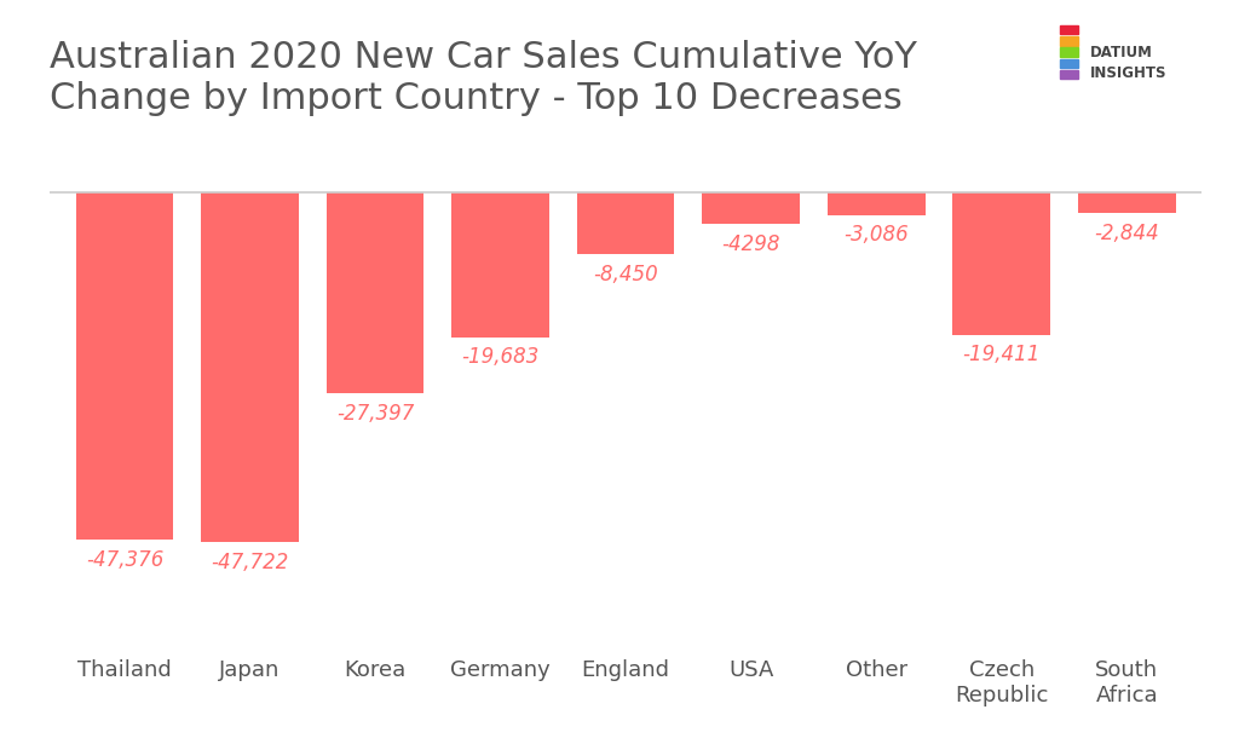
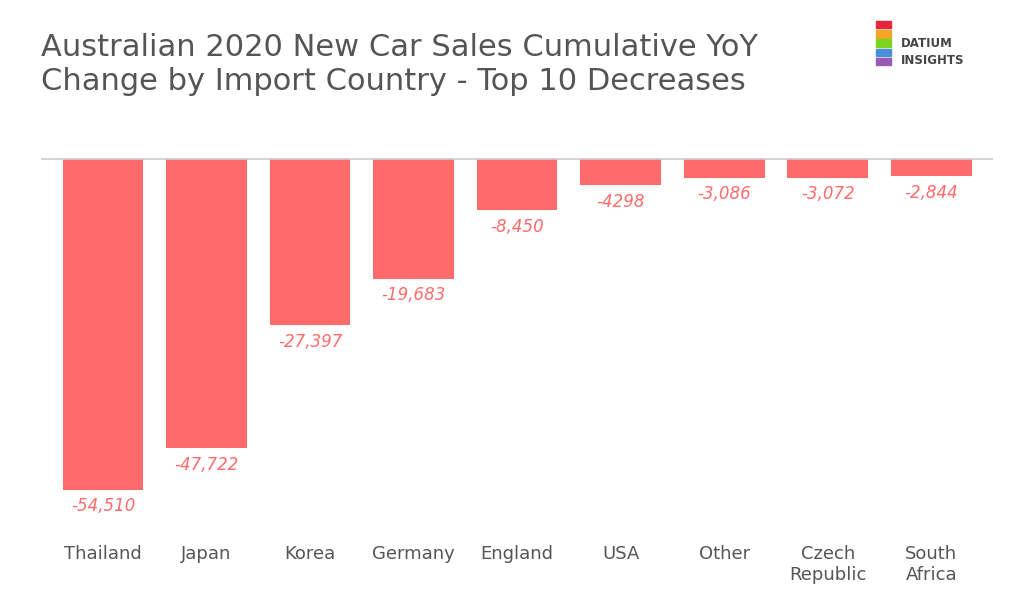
Thailand: -47,376 -> -54,510
Czech Republic: -19,411 -> -3,072
